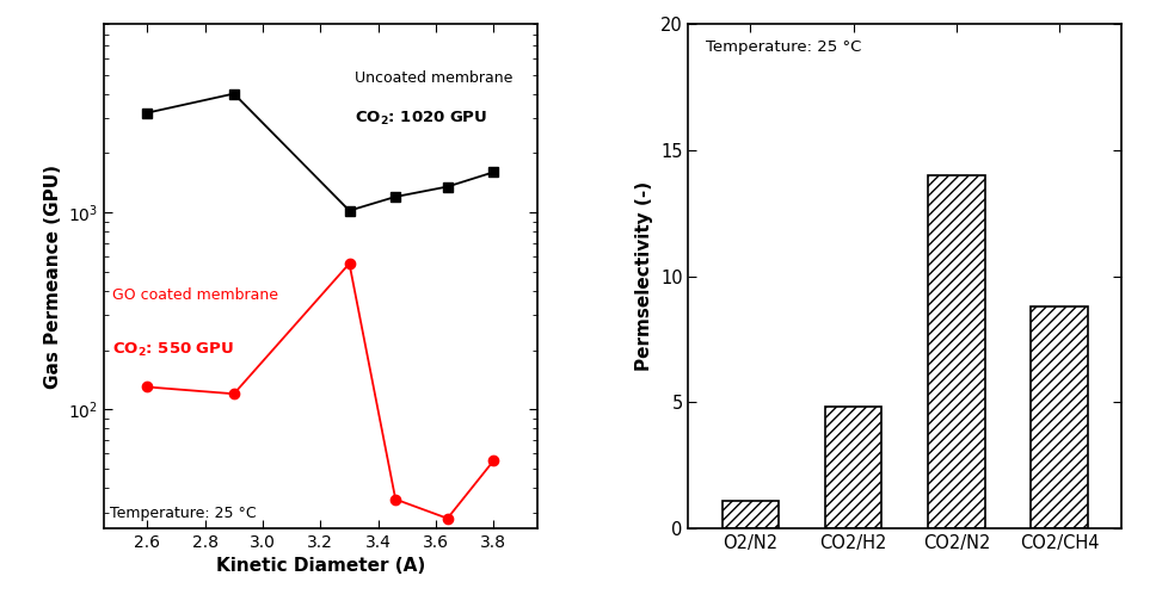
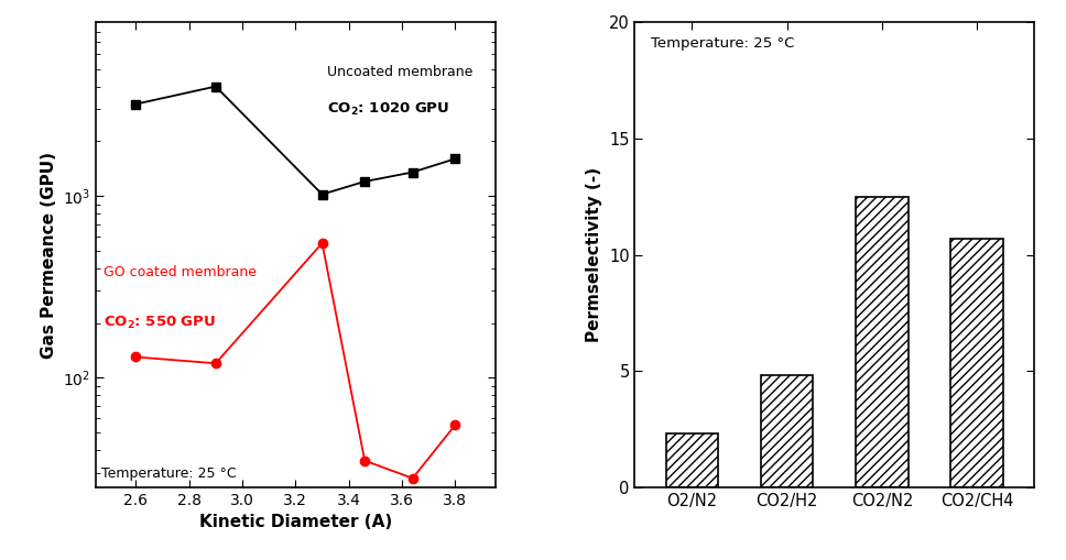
O2/N2: 1.1 -> 2.3
CO2/N2: 14.0 -> 12.5
CO2/CH4: 8.8 -> 10.7
